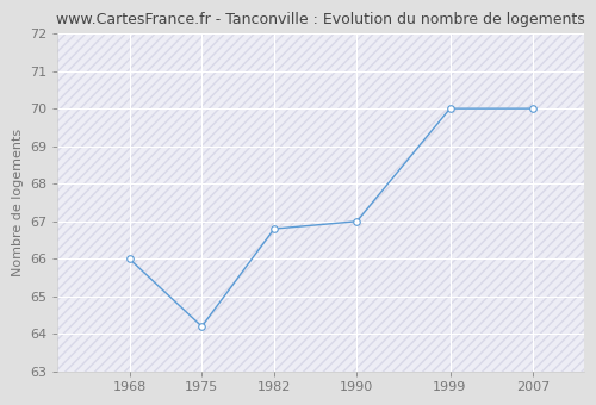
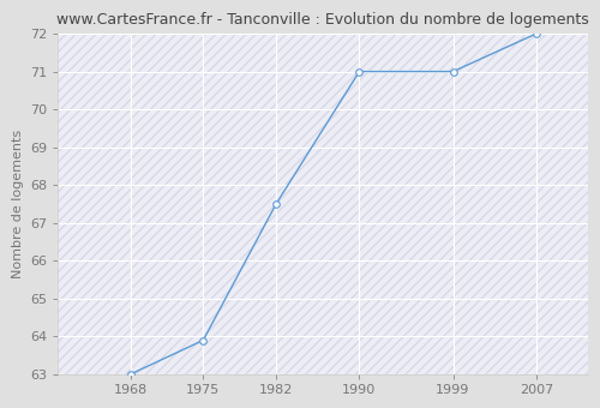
1968: 66.0 -> 63.0
1975: 64.2 -> 63.9
1982: 66.8 -> 67.5
1990: 67.0 -> 71.0
1999: 70.0 -> 71.0
2007: 70.0 -> 72.0
